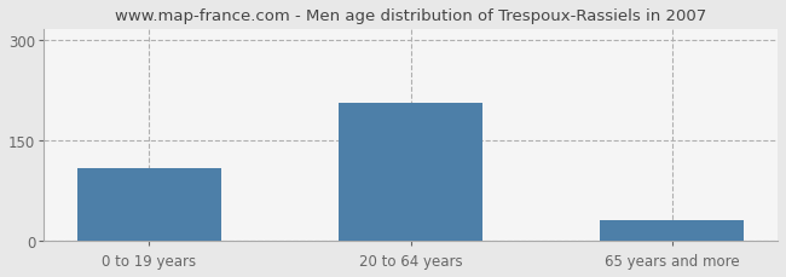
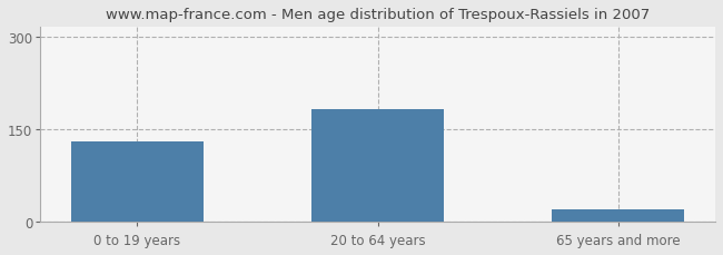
0 to 19 years: 108 -> 130
20 to 64 years: 206 -> 183
65 years and more: 32 -> 20
